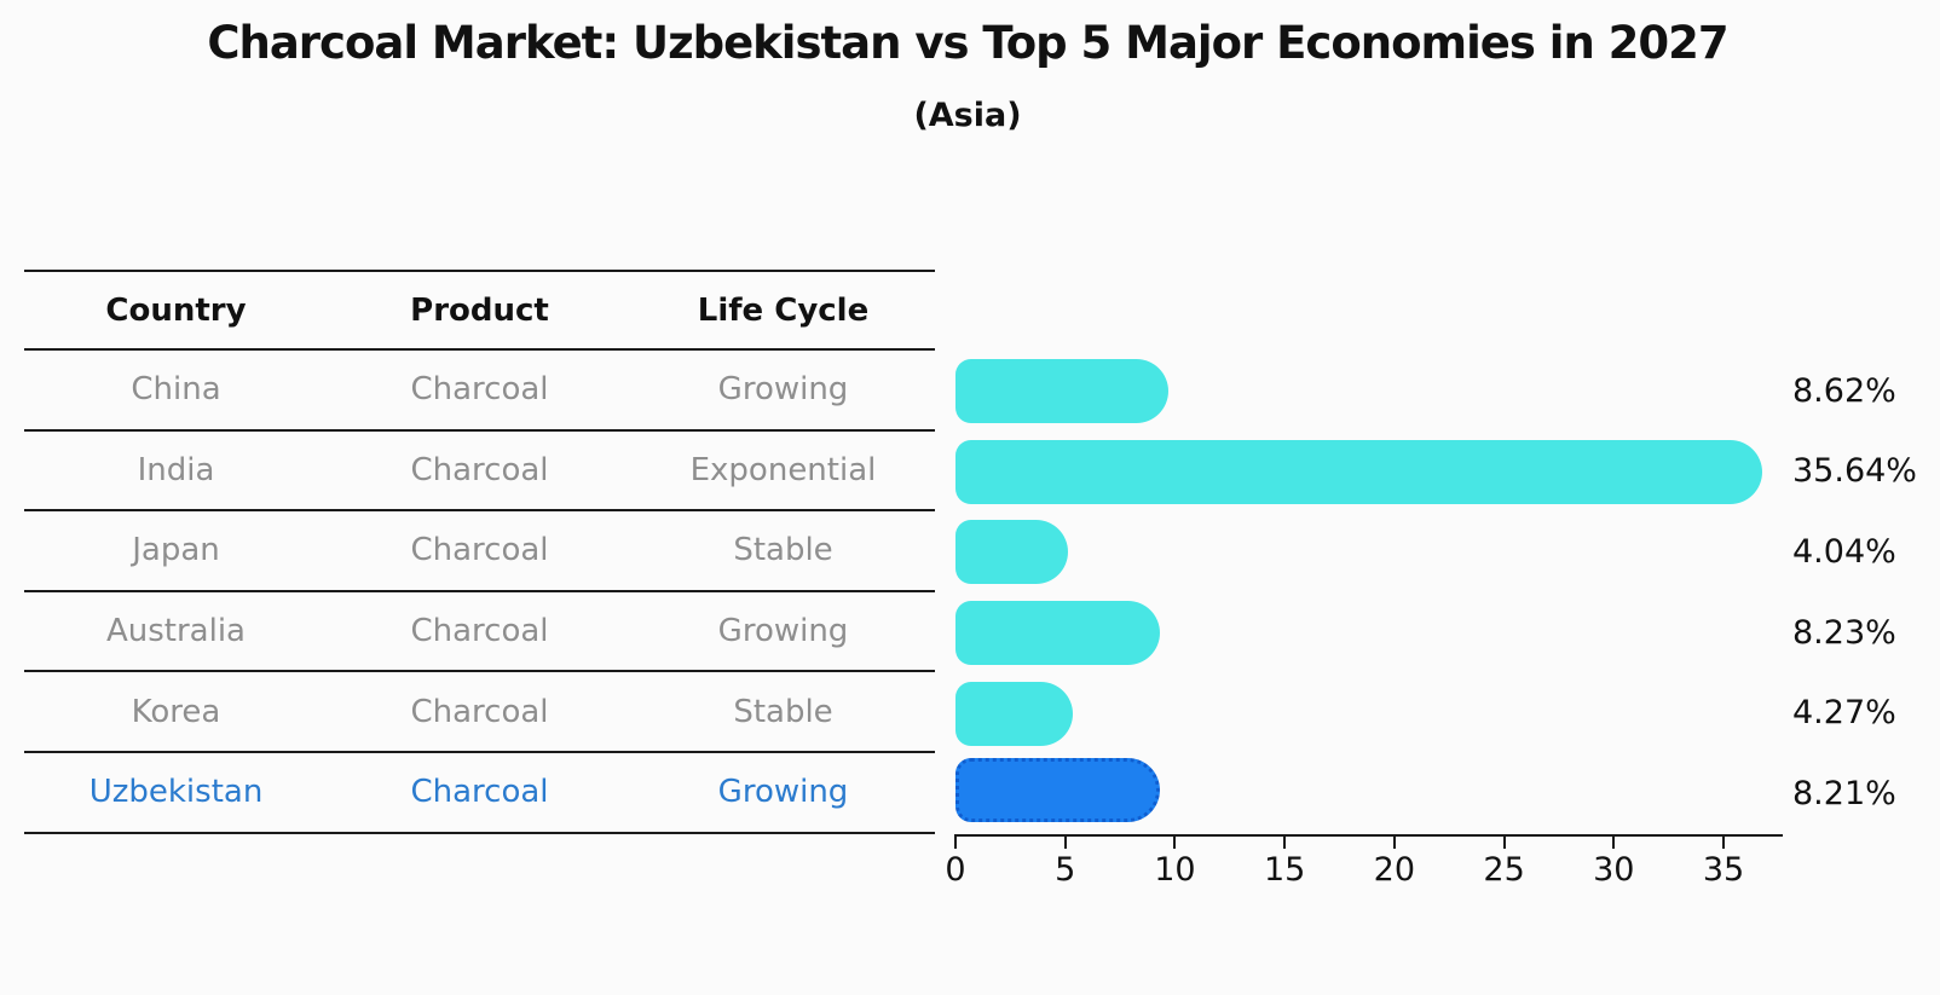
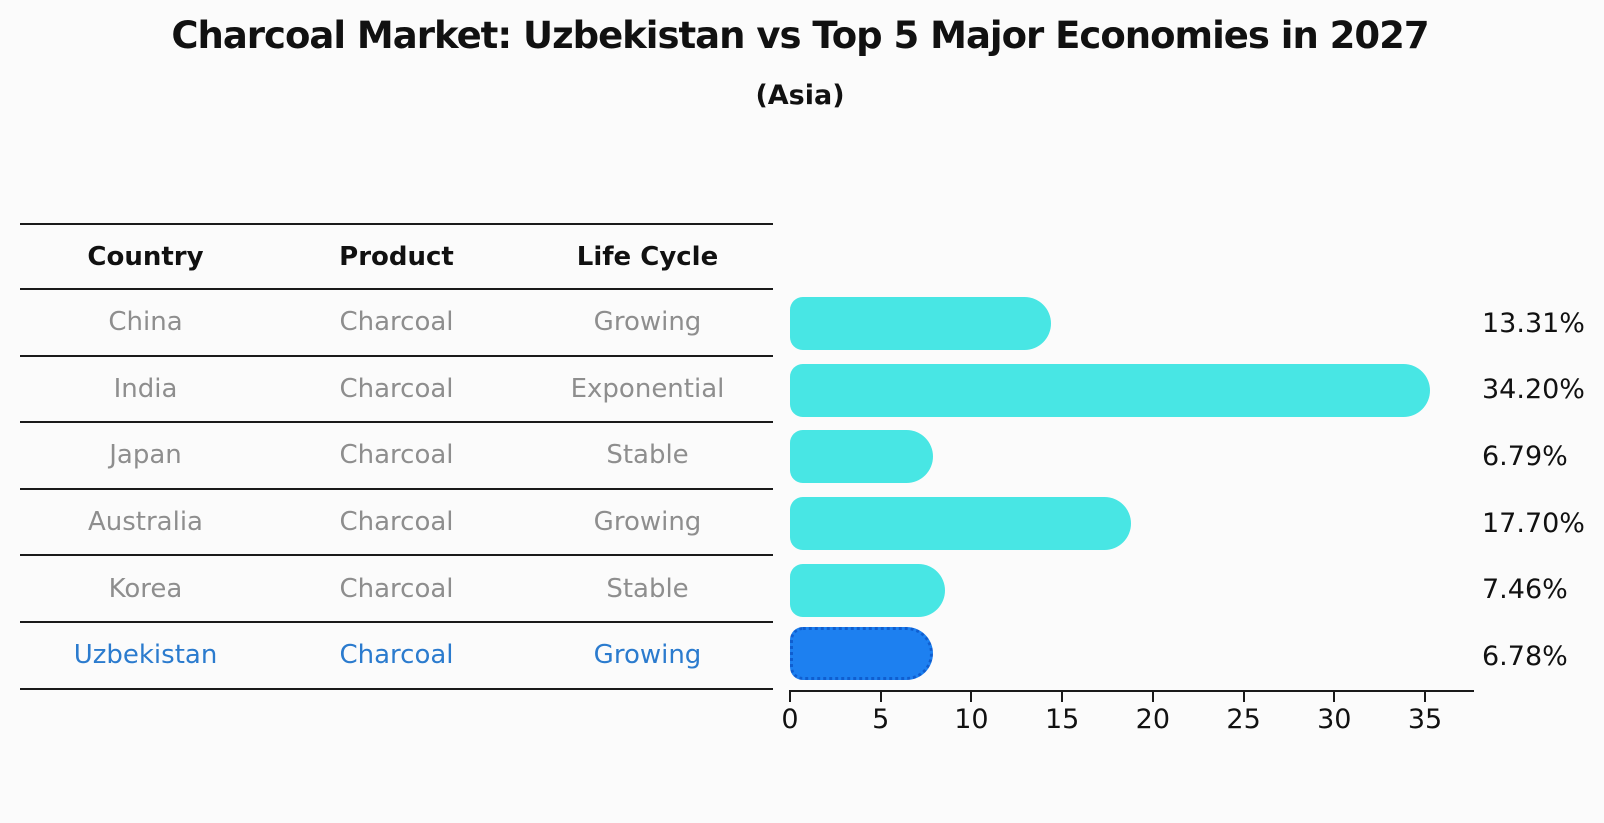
China: 8.62% -> 13.31%
India: 35.64% -> 34.20%
Japan: 4.04% -> 6.79%
Australia: 8.23% -> 17.70%
Korea: 4.27% -> 7.46%
Uzbekistan: 8.21% -> 6.78%
